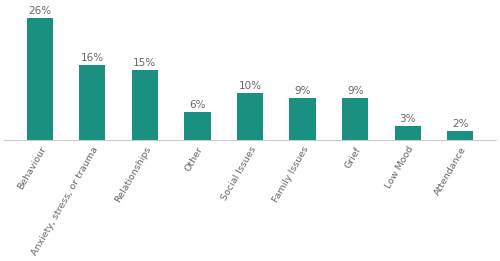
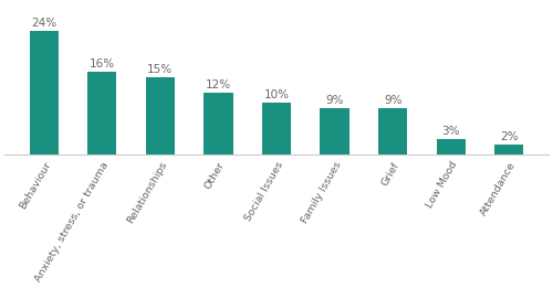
Behaviour: 26% -> 24%
Other: 6% -> 12%
